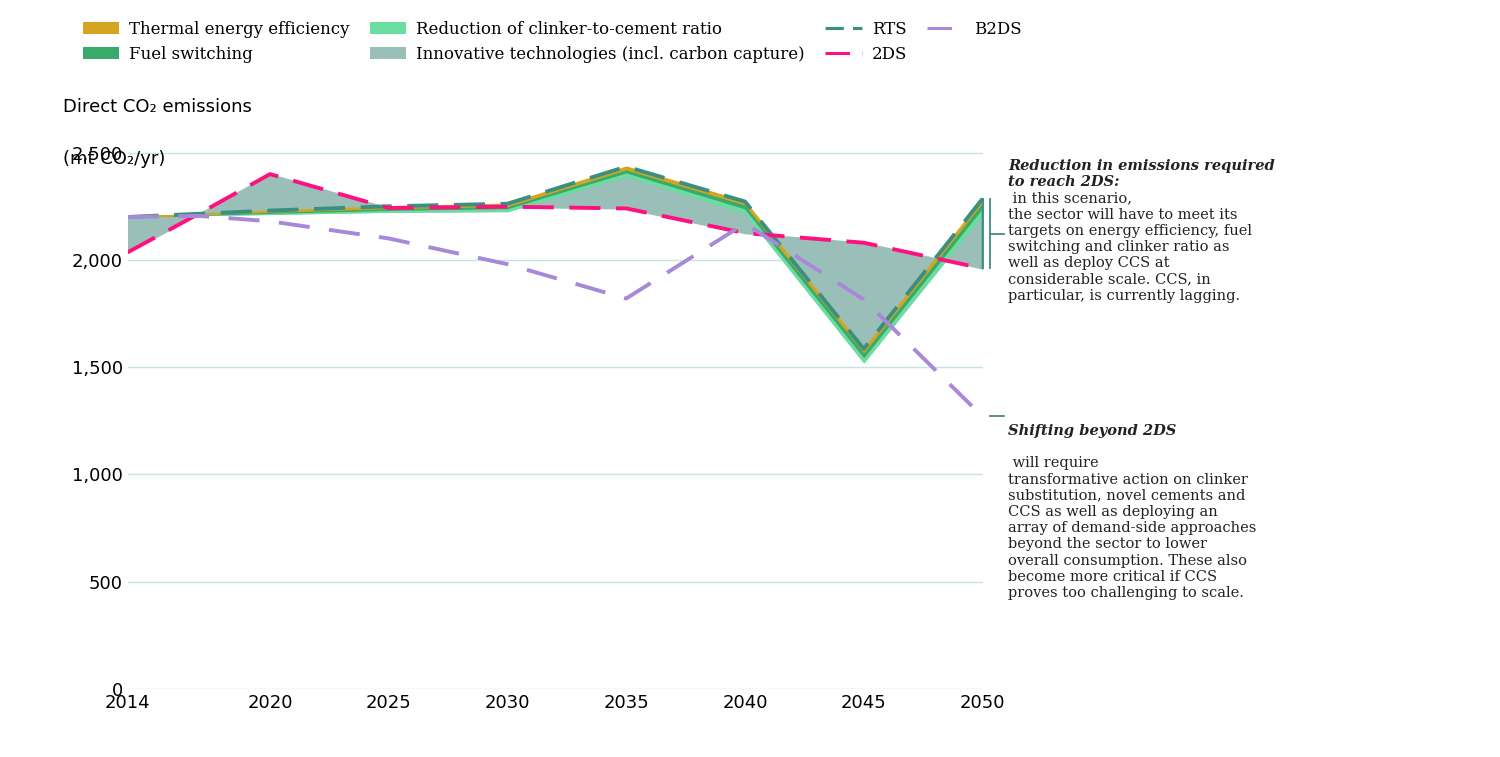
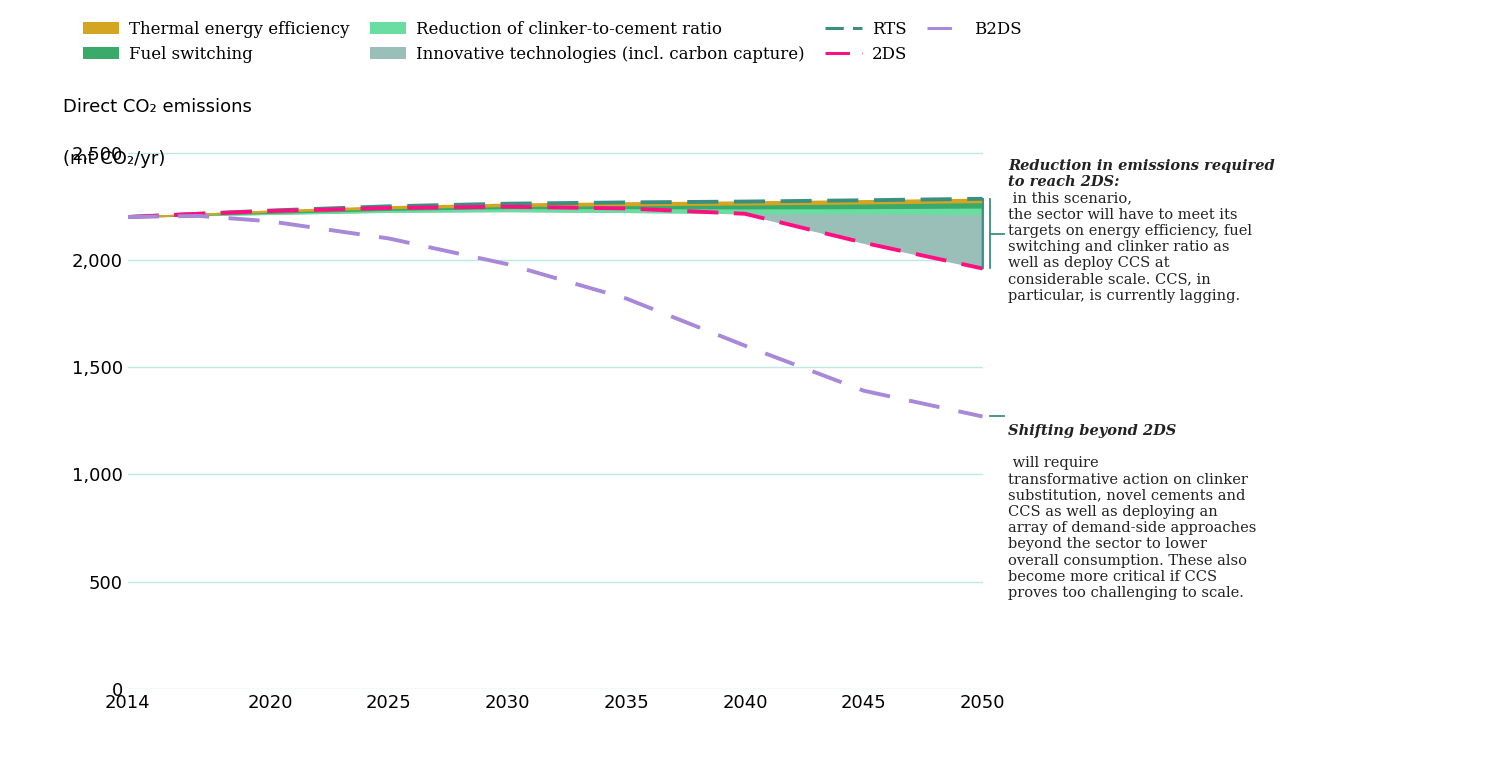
2DS/2014: 2,035 -> 2,200
2DS/2020: 2,400 -> 2,228
RTS/2035: 2,435 -> 2,268
2DS/2040: 2,125 -> 2,215
B2DS/2040: 2,170 -> 1,600
RTS/2045: 1,585 -> 2,278
B2DS/2045: 1,815 -> 1,390
